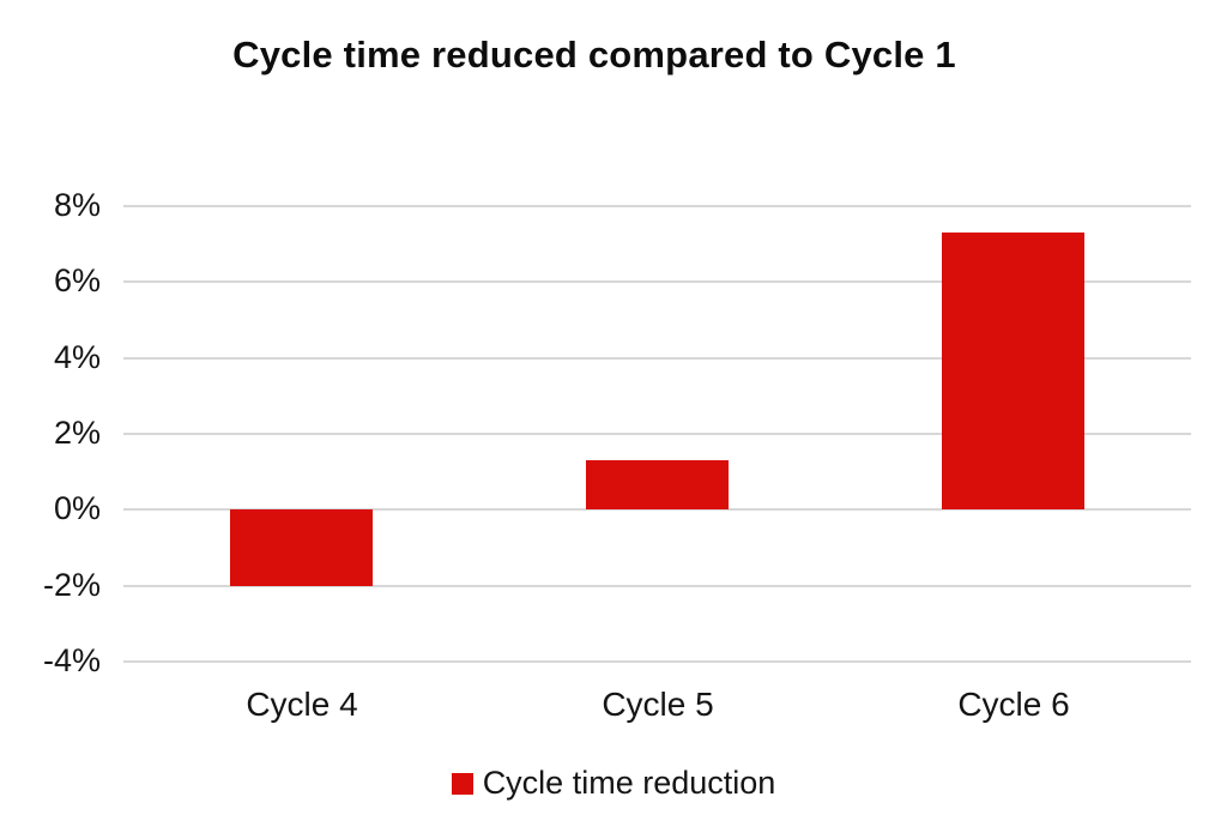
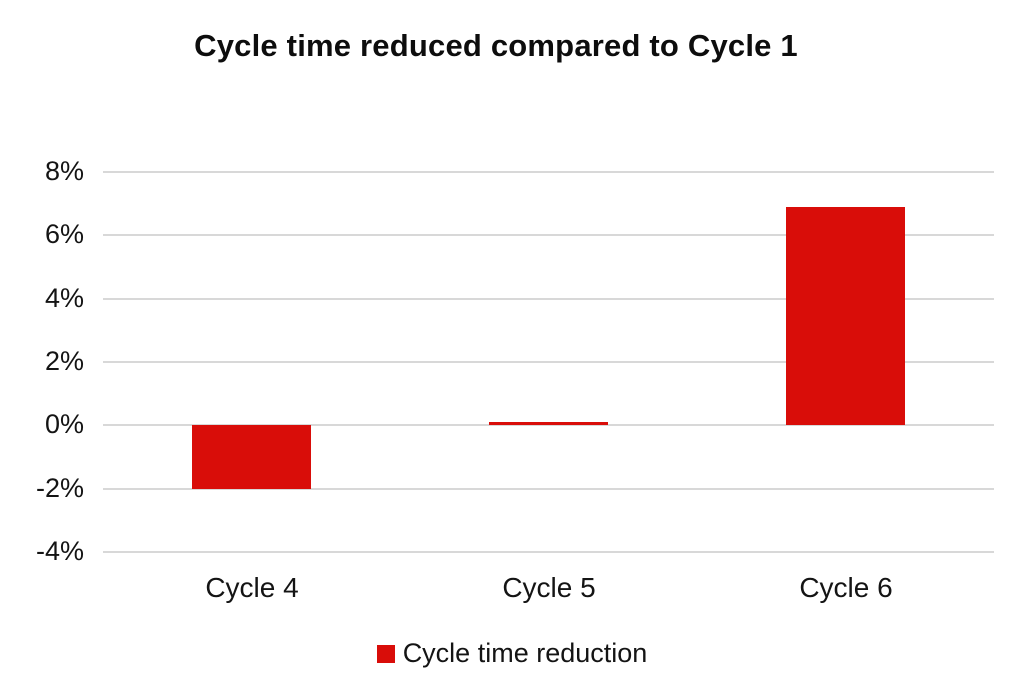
Cycle 5: 1.3% -> 0.1%
Cycle 6: 7.3% -> 6.9%
